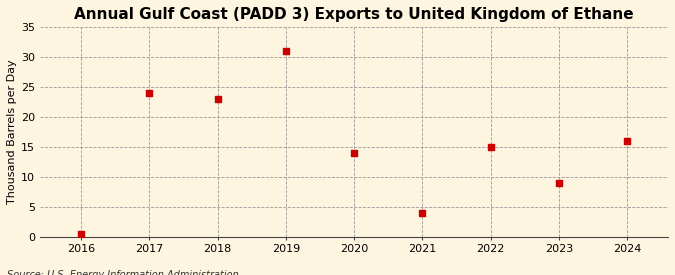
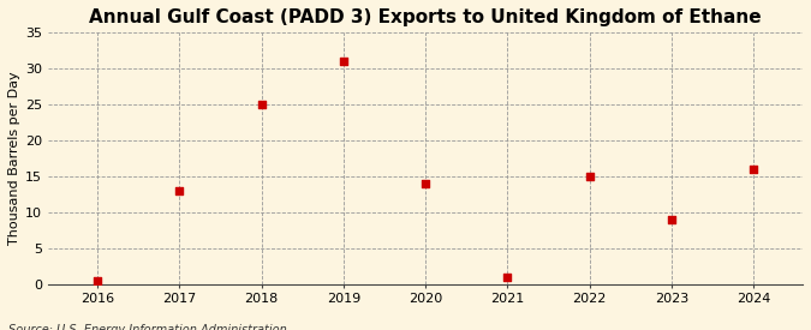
2017: 24.0 -> 13.0
2018: 23.0 -> 25.0
2021: 4.0 -> 1.0
